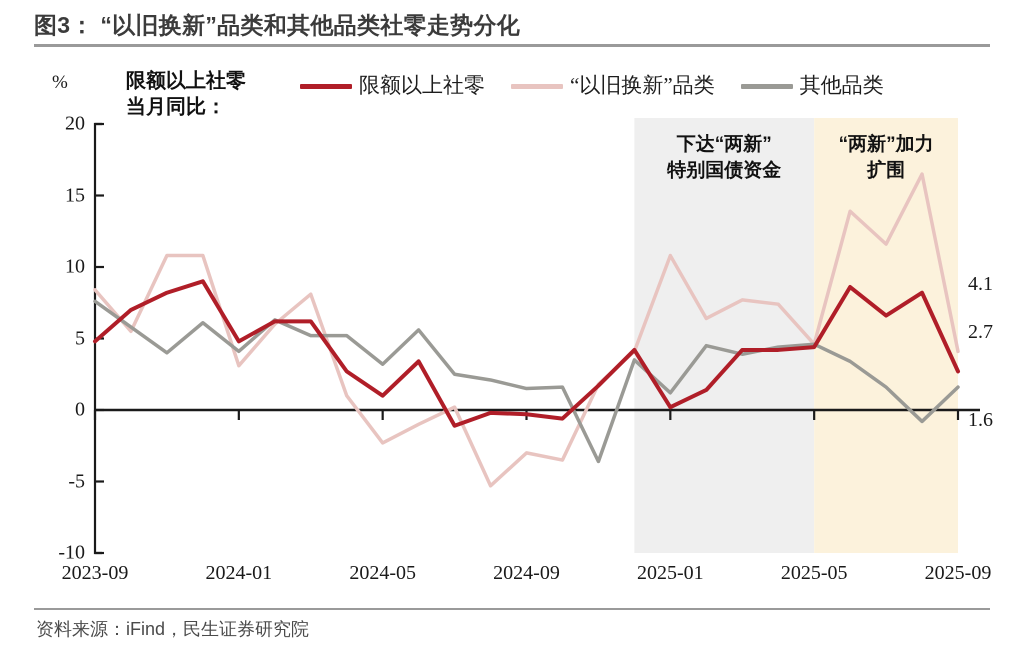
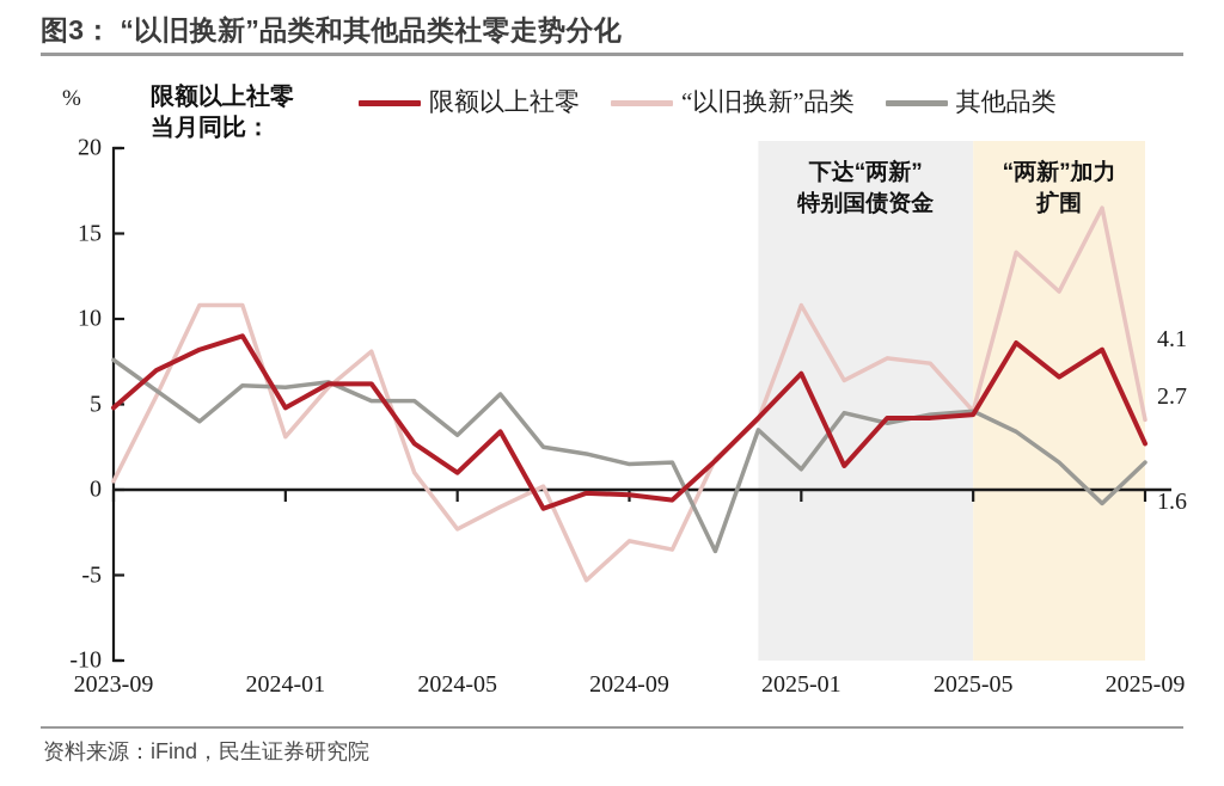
“以旧换新”品类/2023-09: 8.4 -> 0.5
其他品类/2024-01: 4.1 -> 6.0
限额以上社零/2025-01: 0.2 -> 6.8
